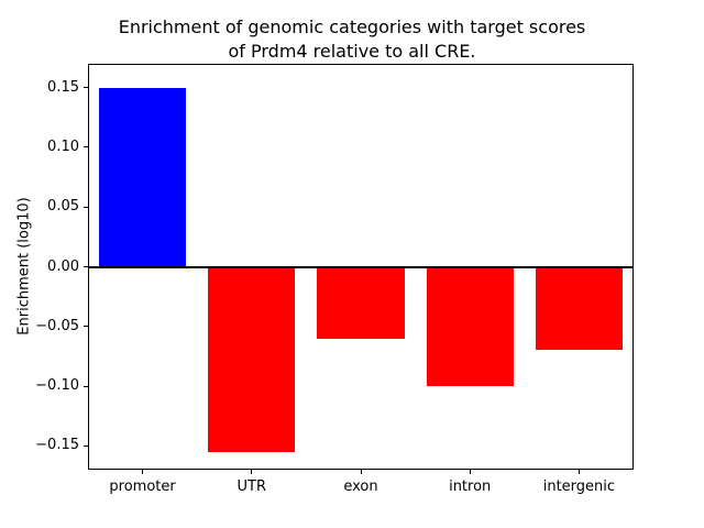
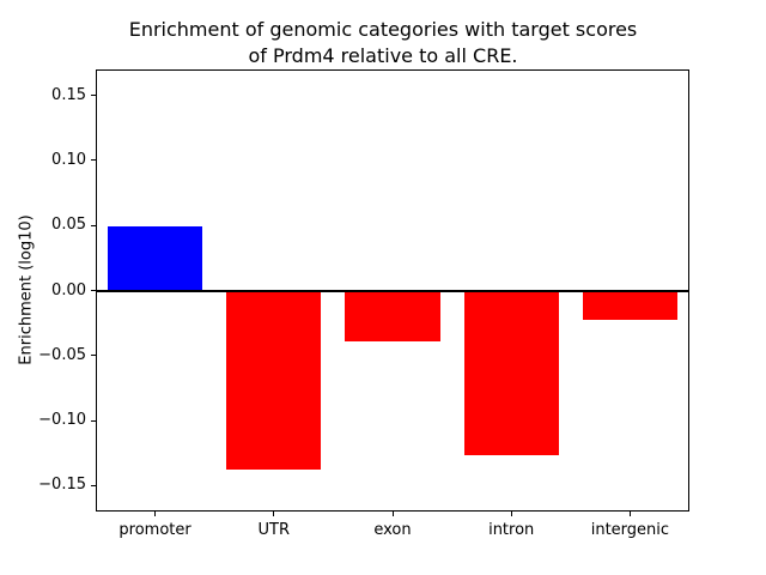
promoter: 0.150 -> 0.049
UTR: -0.155 -> -0.138
exon: -0.060 -> -0.039
intron: -0.100 -> -0.127
intergenic: -0.070 -> -0.023
